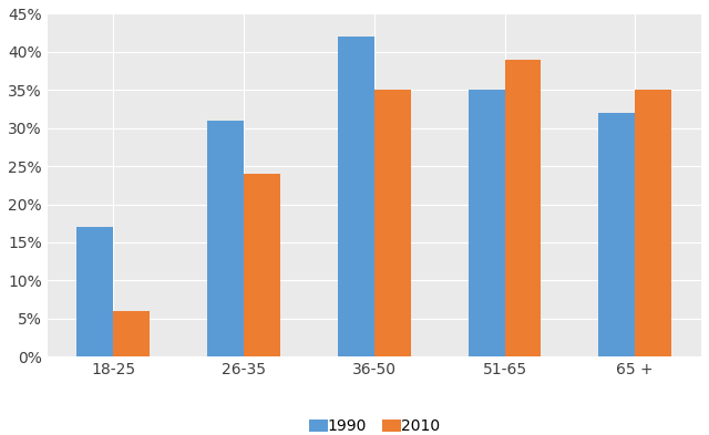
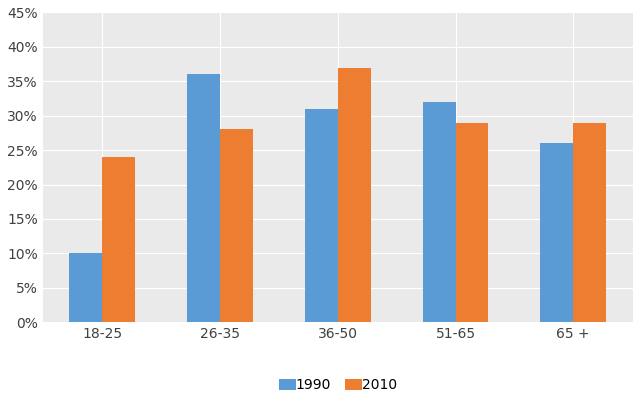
1990/18-25: 17% -> 10%
2010/18-25: 6% -> 24%
1990/26-35: 31% -> 36%
2010/26-35: 24% -> 28%
1990/36-50: 42% -> 31%
2010/36-50: 35% -> 37%
1990/51-65: 35% -> 32%
2010/51-65: 39% -> 29%
1990/65 +: 32% -> 26%
2010/65 +: 35% -> 29%
